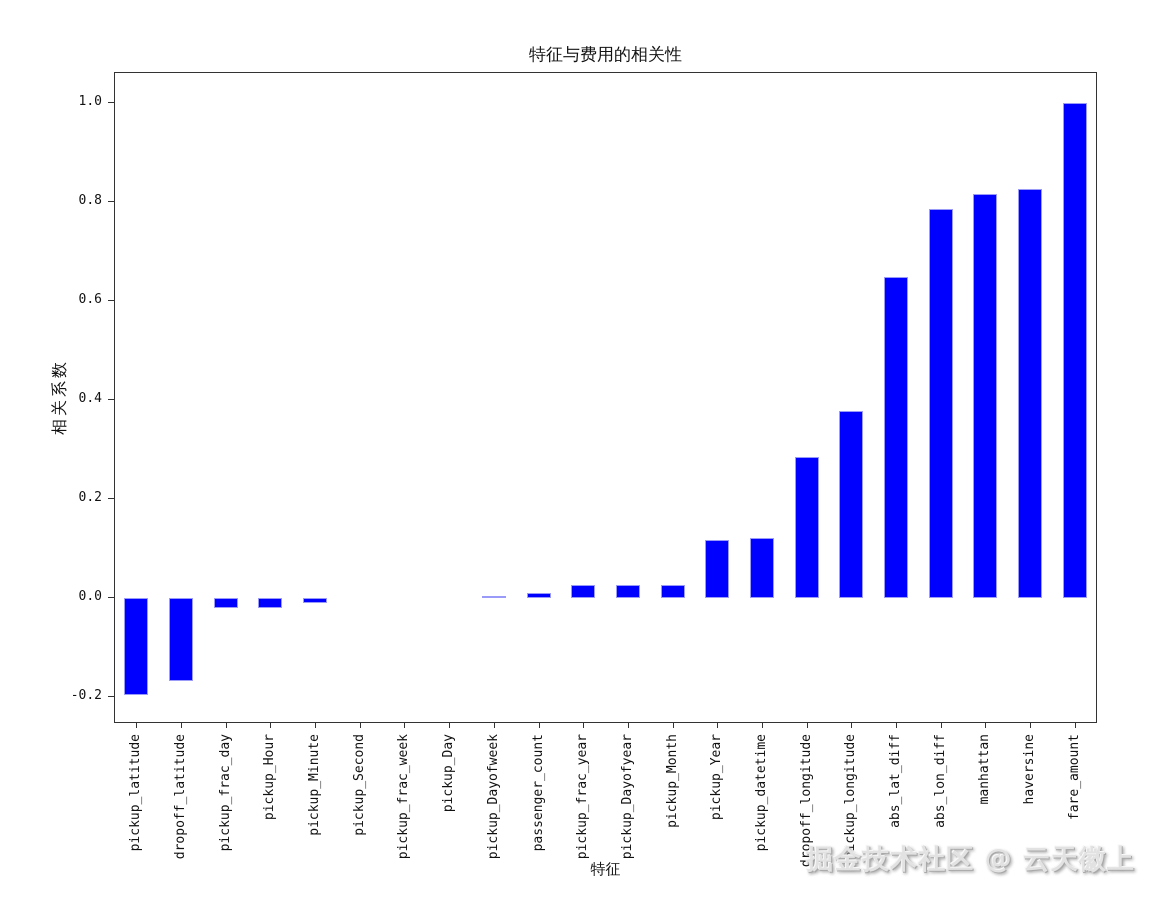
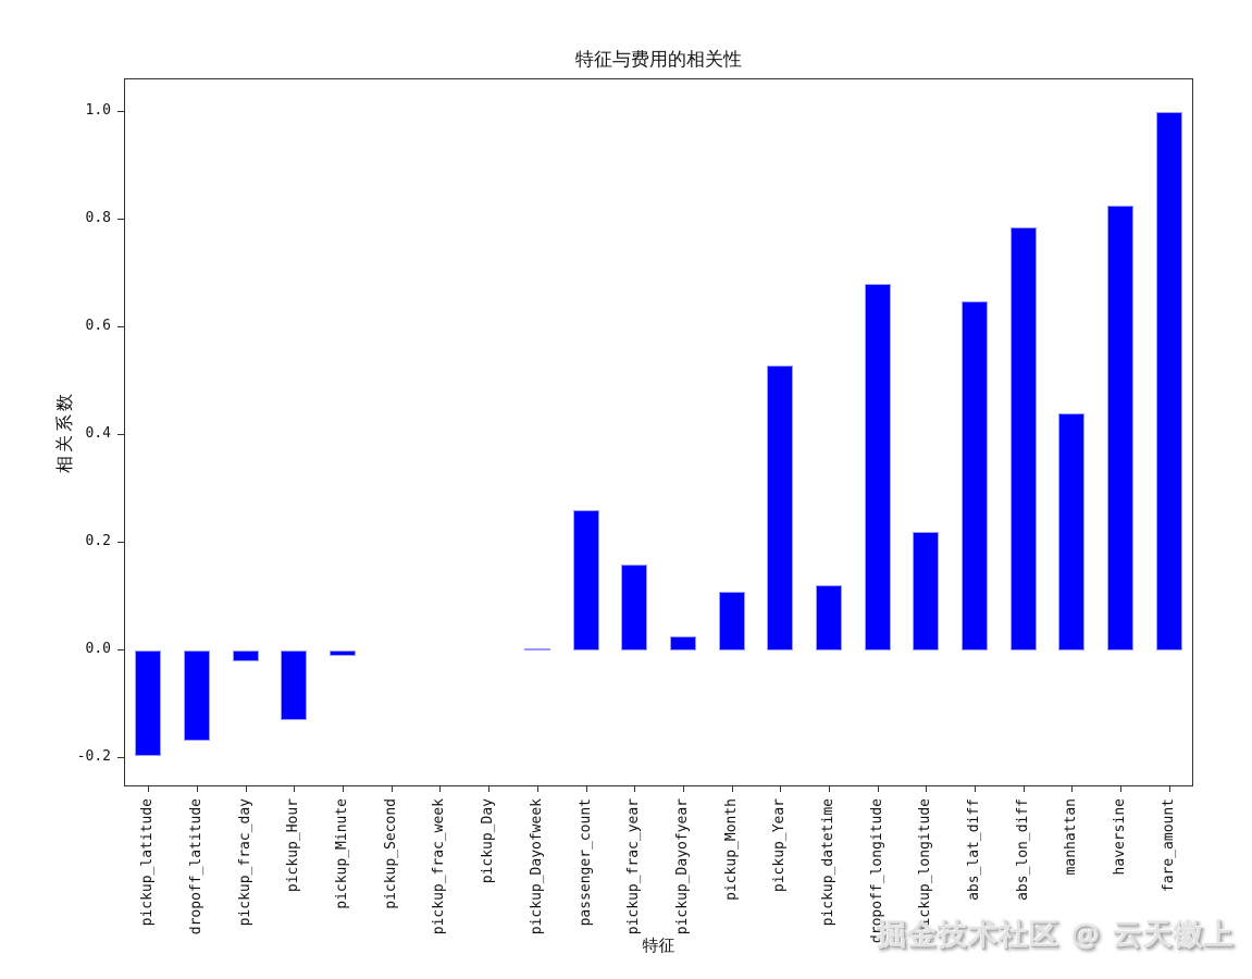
pickup_Hour: -0.02 -> -0.13
passenger_count: 0.01 -> 0.26
pickup_frac_year: 0.03 -> 0.16
pickup_Month: 0.03 -> 0.11
pickup_Year: 0.12 -> 0.53
dropoff_longitude: 0.28 -> 0.68
pickup_longitude: 0.38 -> 0.22
manhattan: 0.82 -> 0.44
